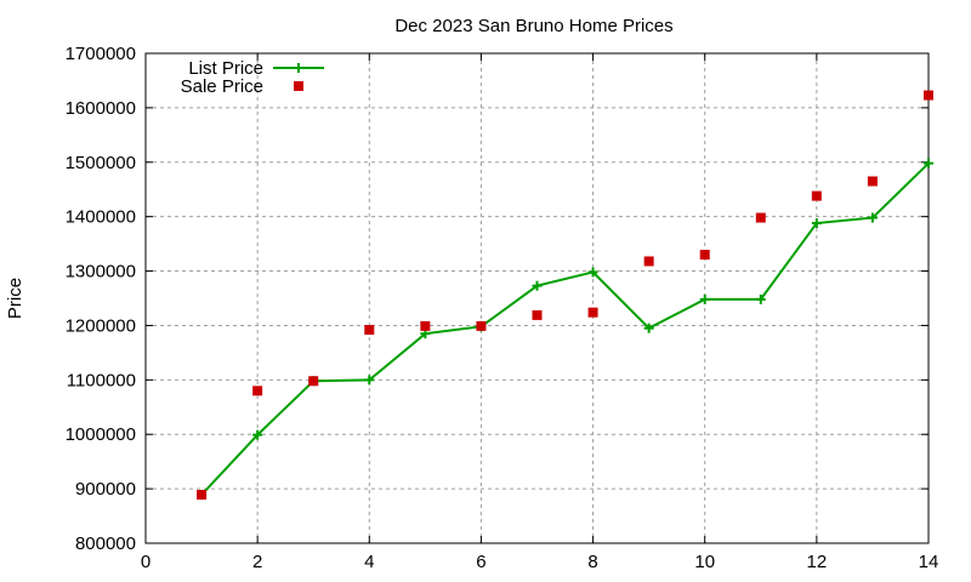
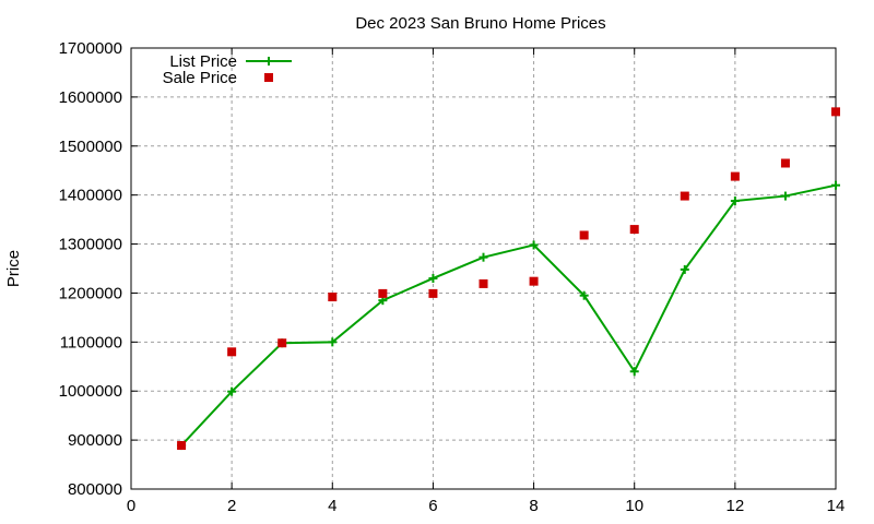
List Price/6: 1200000 -> 1230000
List Price/10: 1250000 -> 1040000
List Price/14: 1500000 -> 1420000
Sale Price/14: 1620000 -> 1570000
